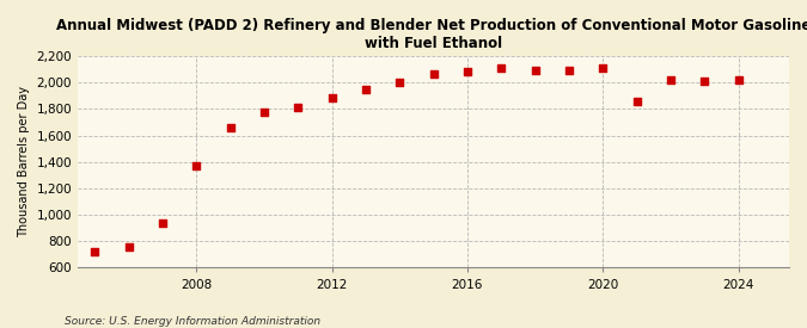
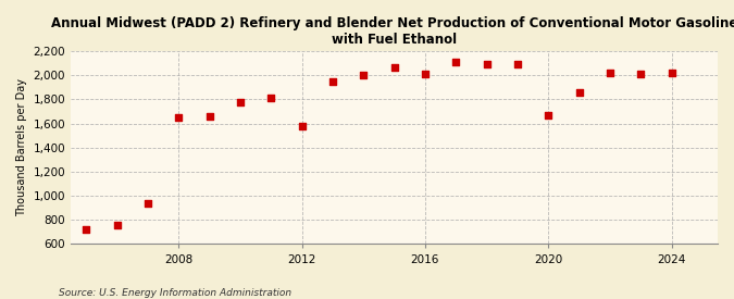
2008: 1,370 -> 1,650
2012: 1,880 -> 1,580
2016: 2,080 -> 2,010
2020: 2,110 -> 1,670
